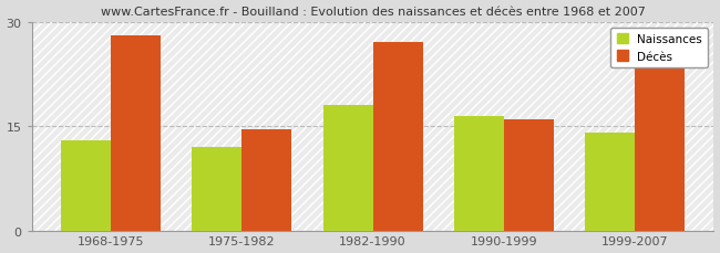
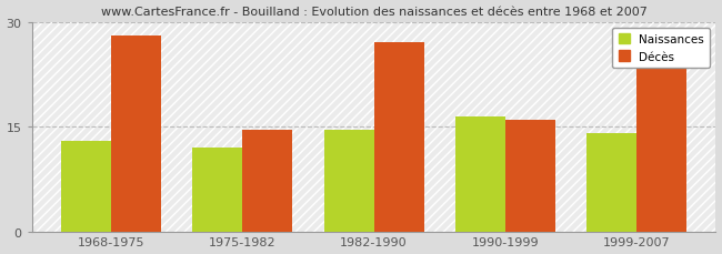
Naissances/1982-1990: 18.0 -> 14.5
